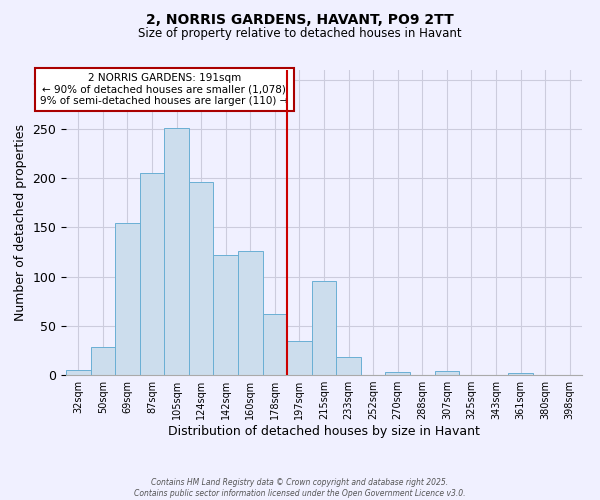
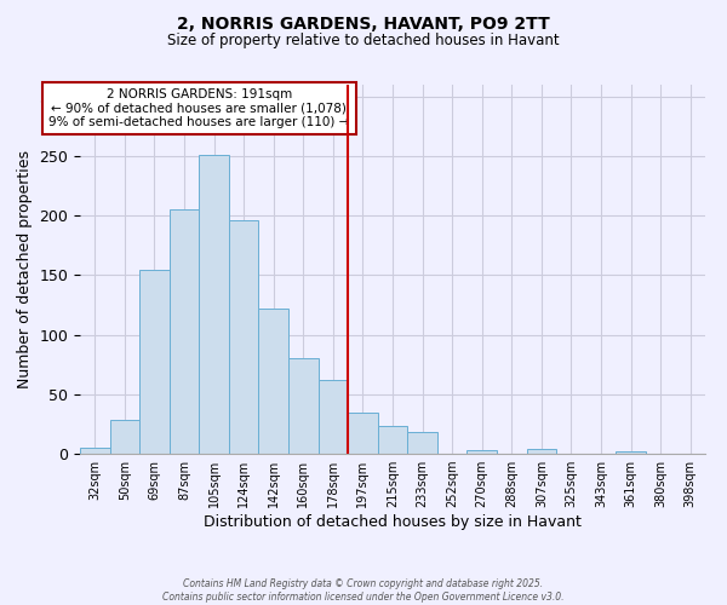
160sqm: 126 -> 80
215sqm: 96 -> 23
